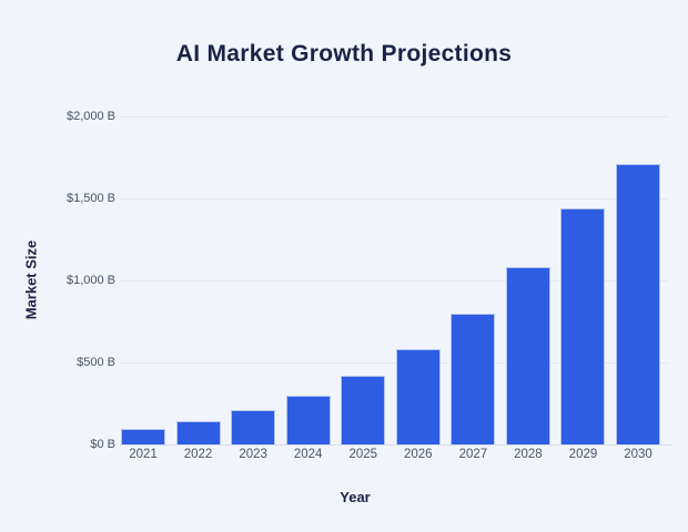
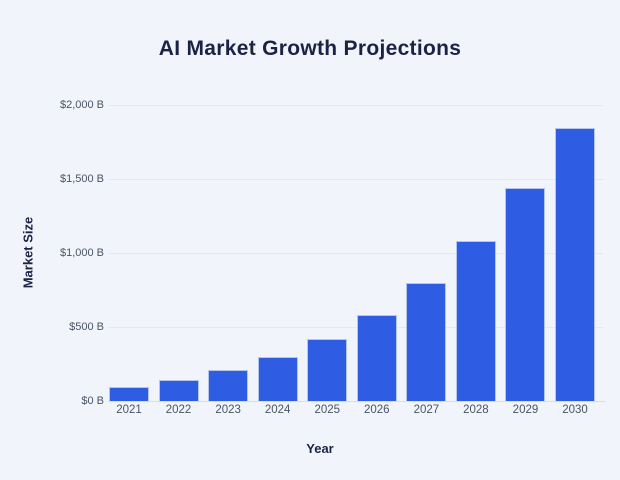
2030: $1710B -> $1850B
